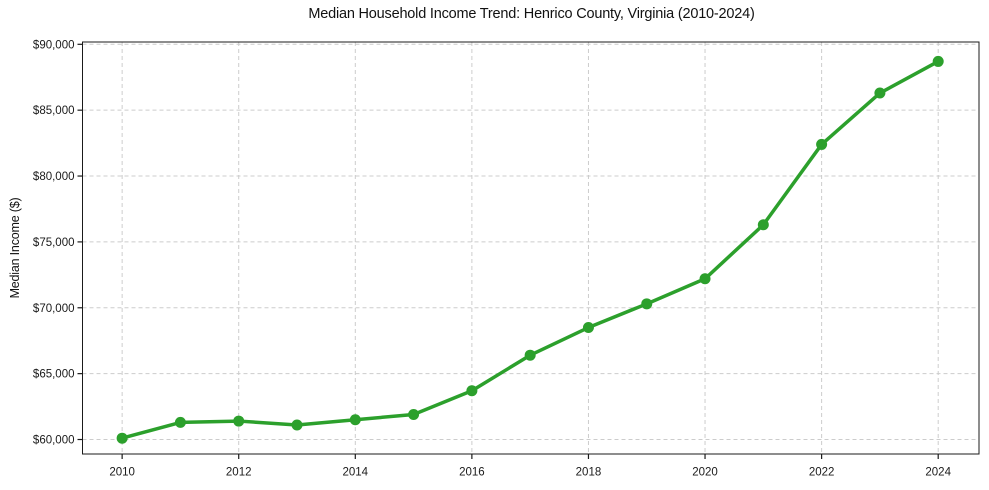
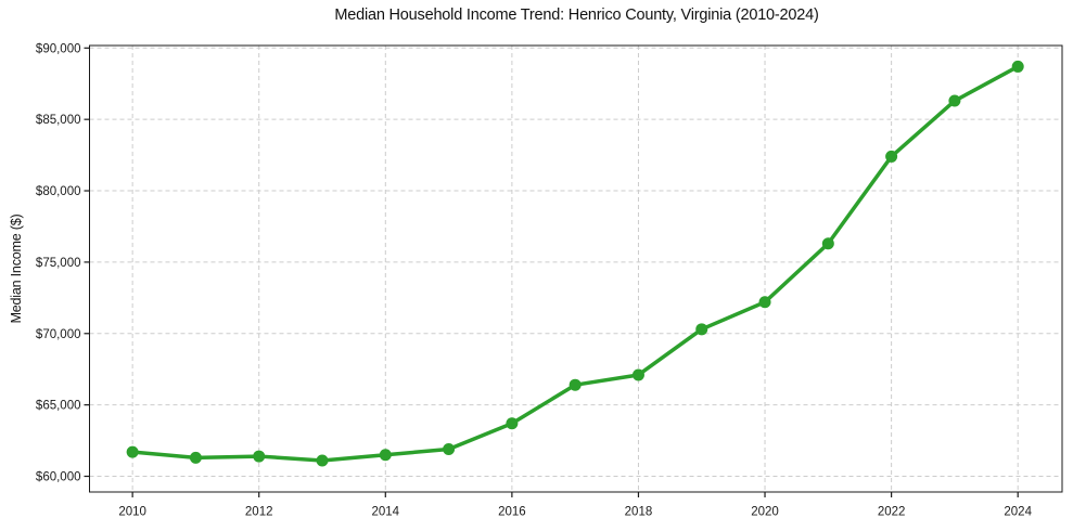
2010: $60100 -> $61700
2018: $68500 -> $67100
